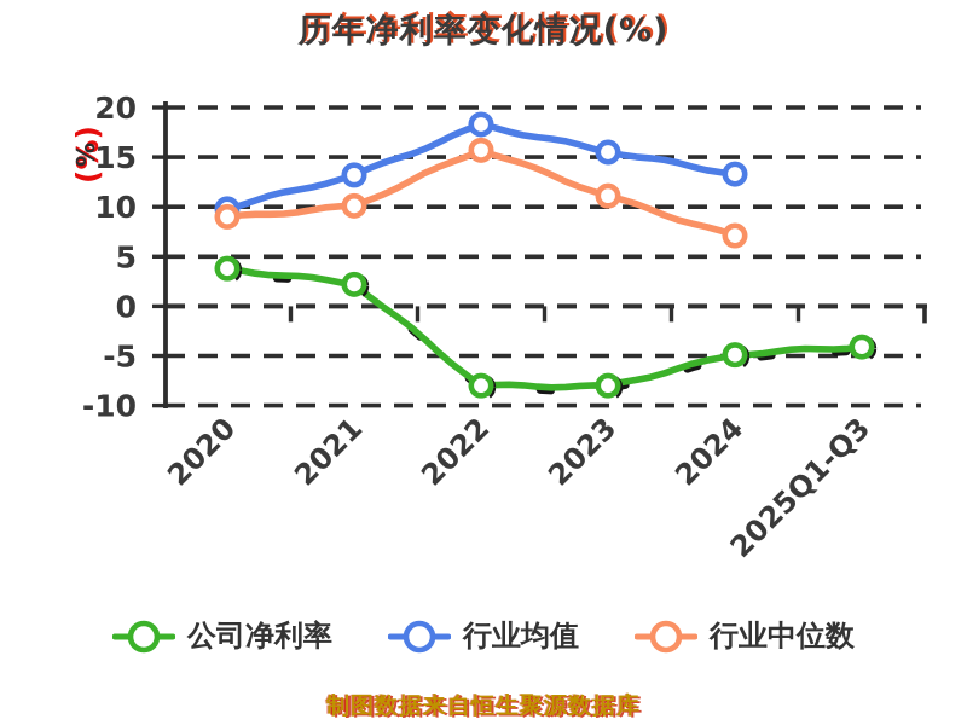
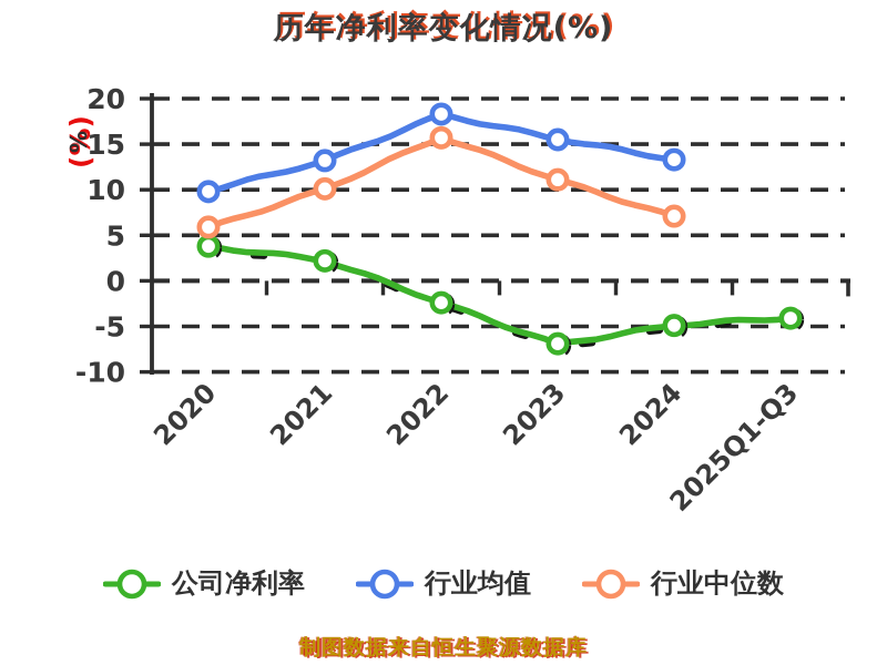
行业中位数/2020: 9 -> 6
公司净利率/2022: -8 -> -2
公司净利率/2023: -8 -> -7
